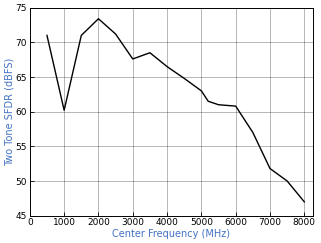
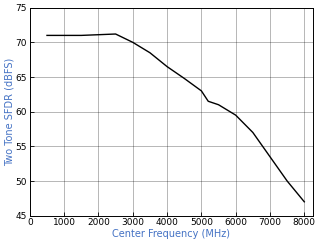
1000: 60.2 -> 71.0
2000: 73.4 -> 71.1
3000: 67.6 -> 70.0
6000: 60.8 -> 59.5
7000: 51.8 -> 53.5
